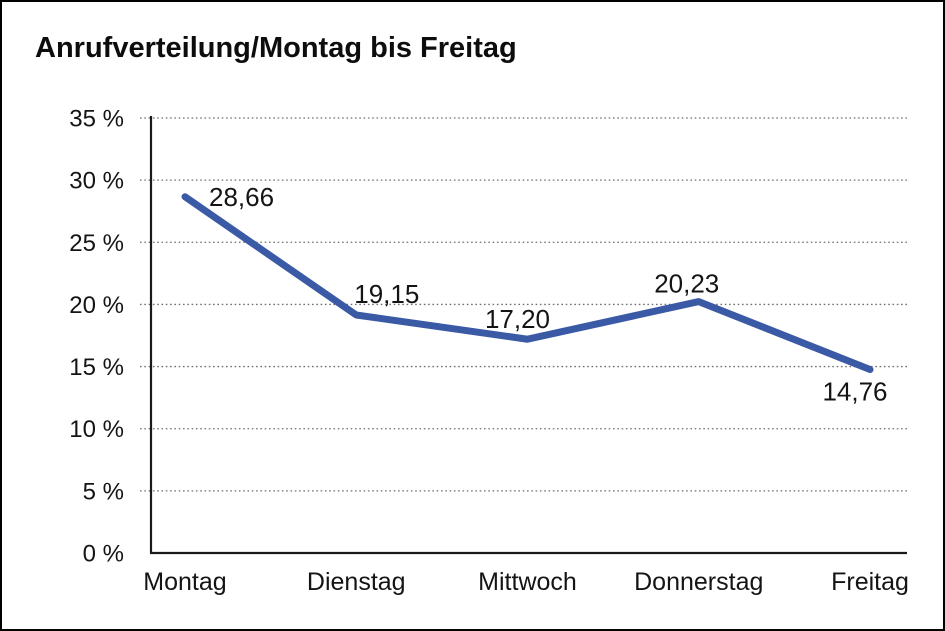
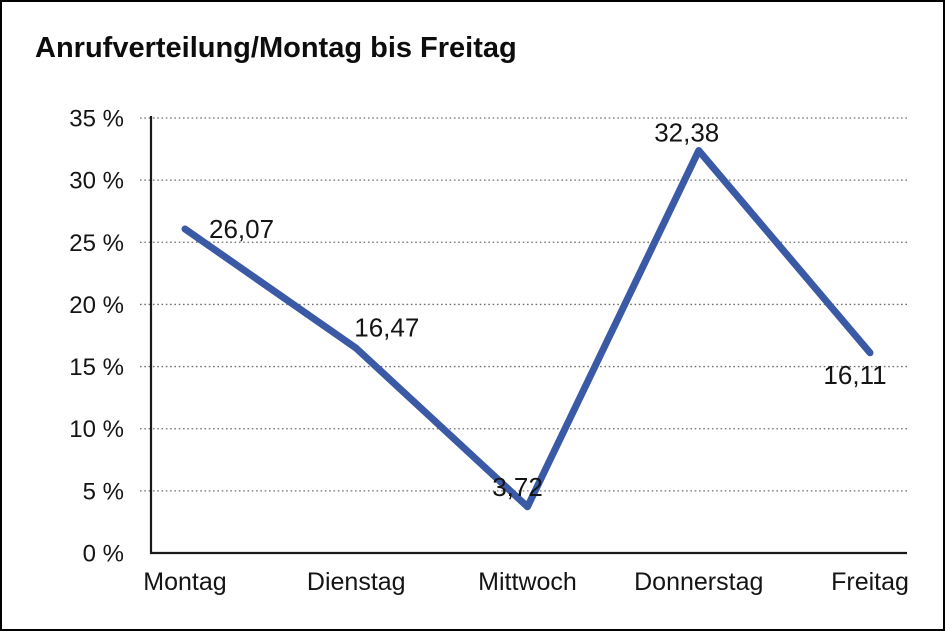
Montag: 28,66 -> 26,07
Dienstag: 19,15 -> 16,47
Mittwoch: 17,20 -> 3,72
Donnerstag: 20,23 -> 32,38
Freitag: 14,76 -> 16,11
